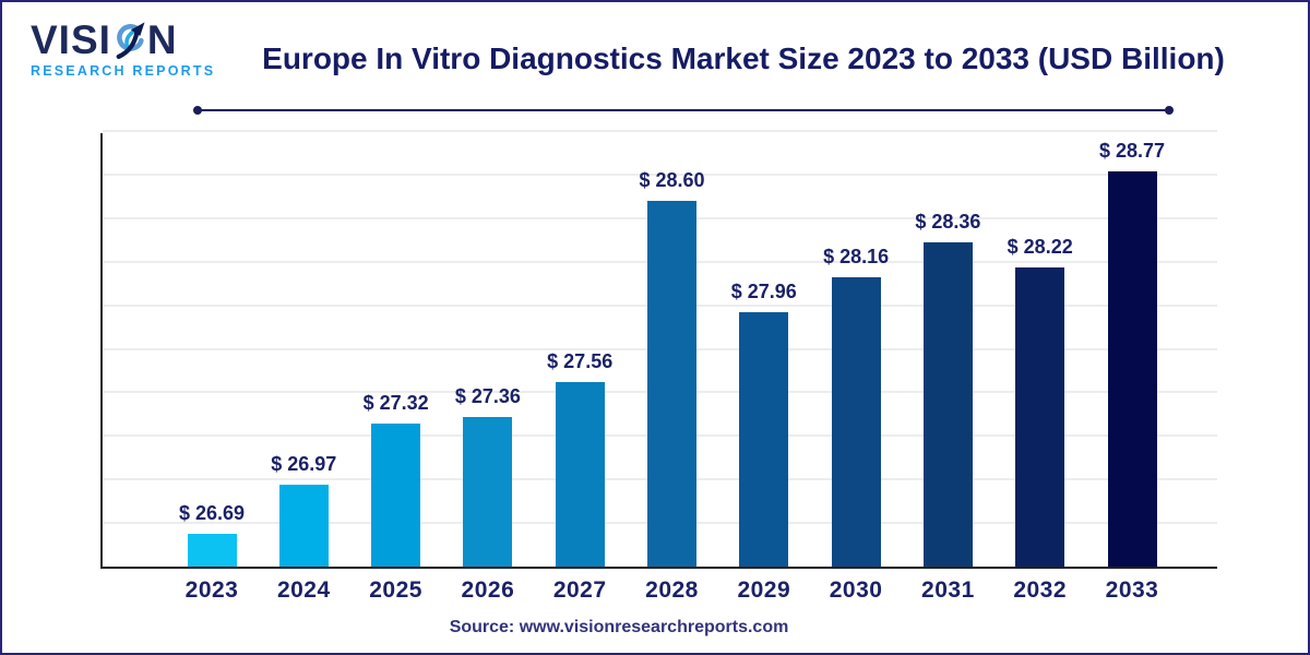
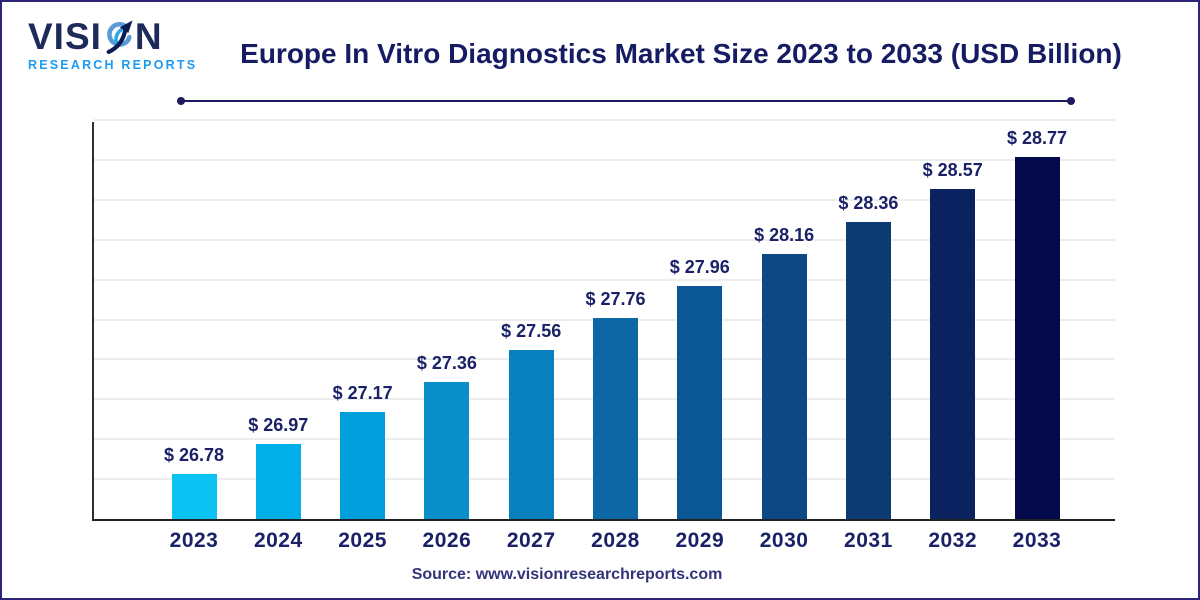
2023: 26.69 -> 26.78
2025: 27.32 -> 27.17
2028: 28.60 -> 27.76
2032: 28.22 -> 28.57
